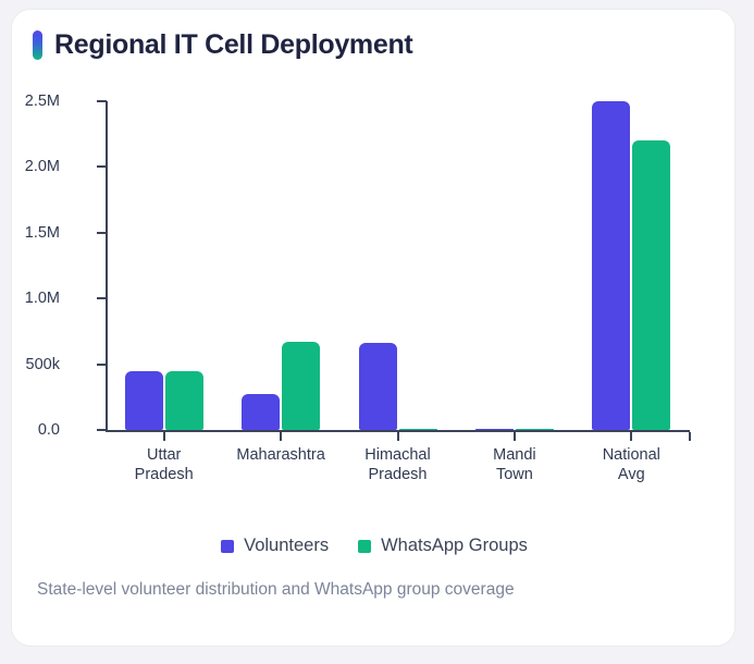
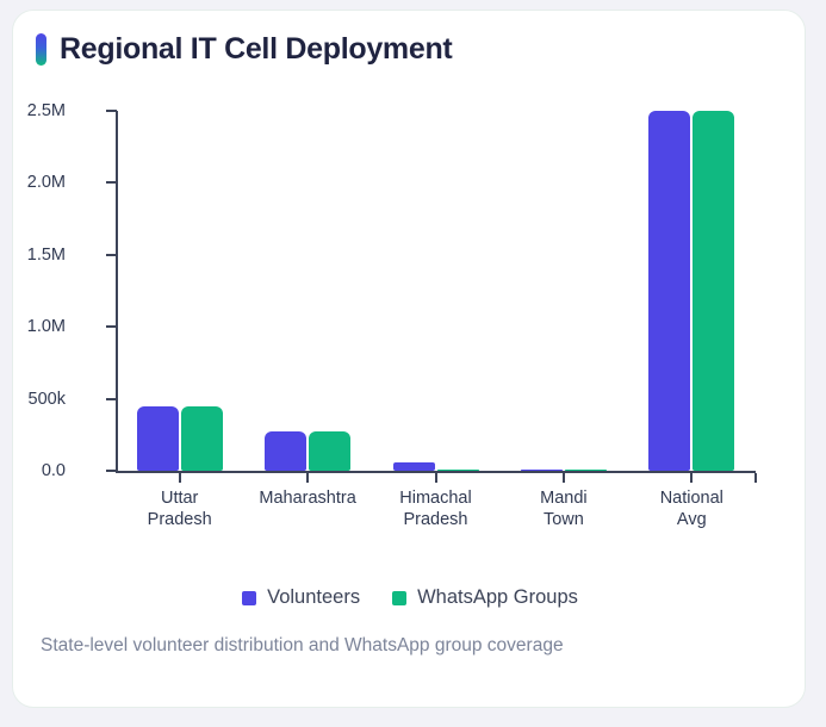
WhatsApp Groups/Maharashtra: 0.67M -> 0.28M
Volunteers/Himachal Pradesh: 0.66M -> 0.06M
WhatsApp Groups/National Avg: 2.20M -> 2.50M
